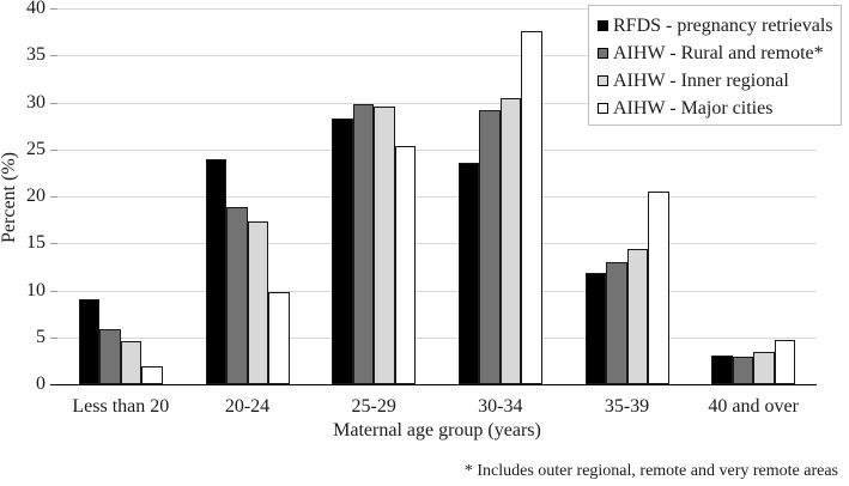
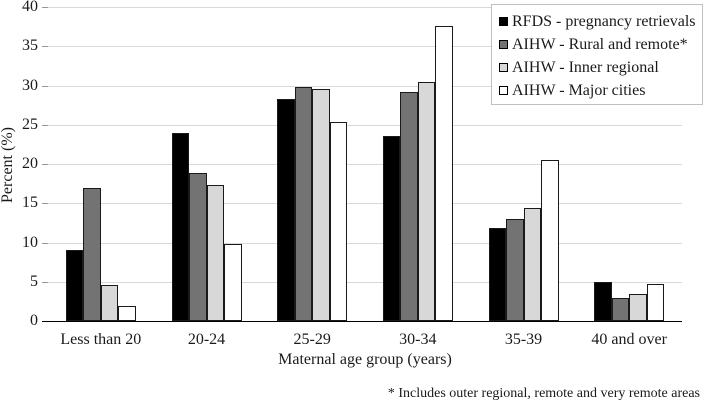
AIHW - Rural and remote*/Less than 20: 6 -> 17
RFDS - pregnancy retrievals/40 and over: 3 -> 5
